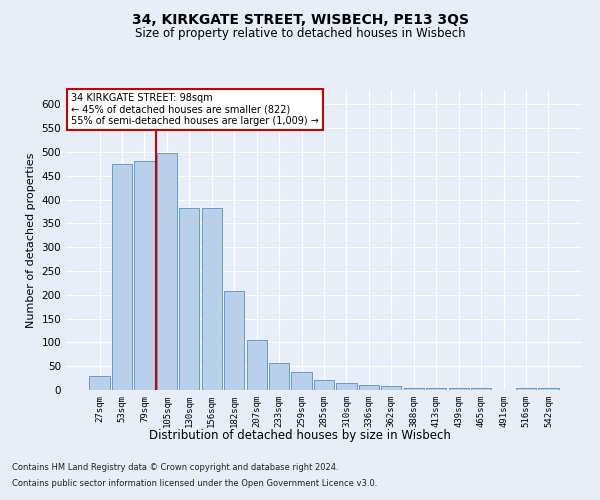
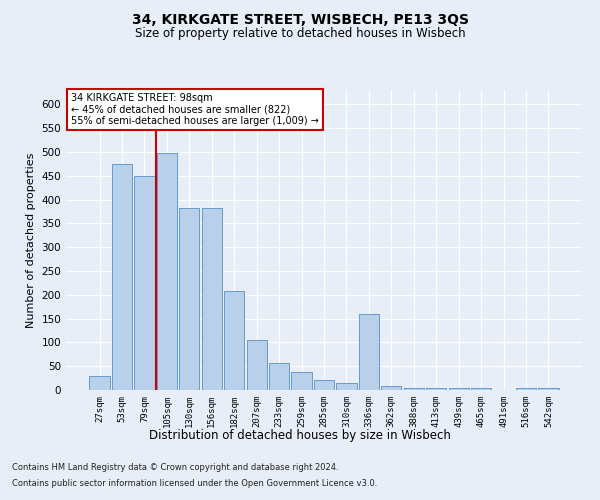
79sqm: 480 -> 450
336sqm: 11 -> 160
